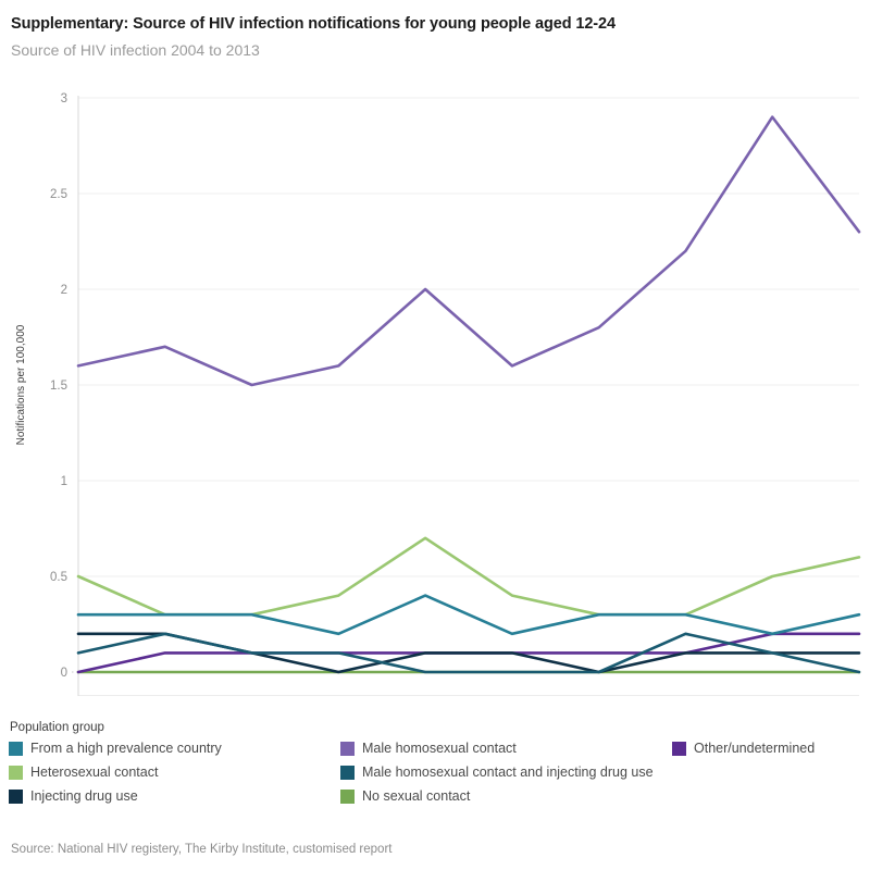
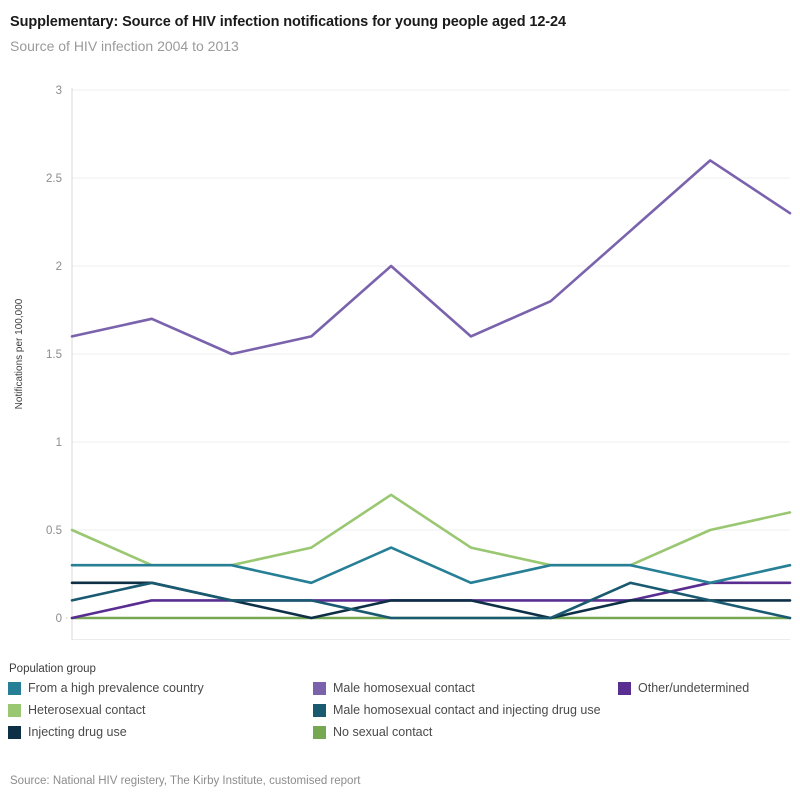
Male homosexual contact/2012: 2.9 -> 2.6
